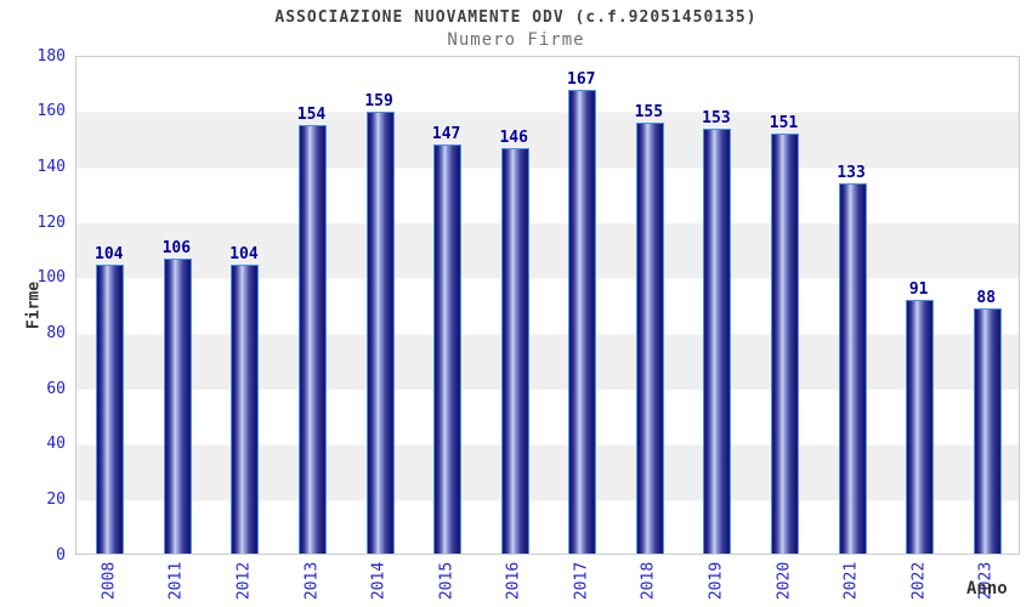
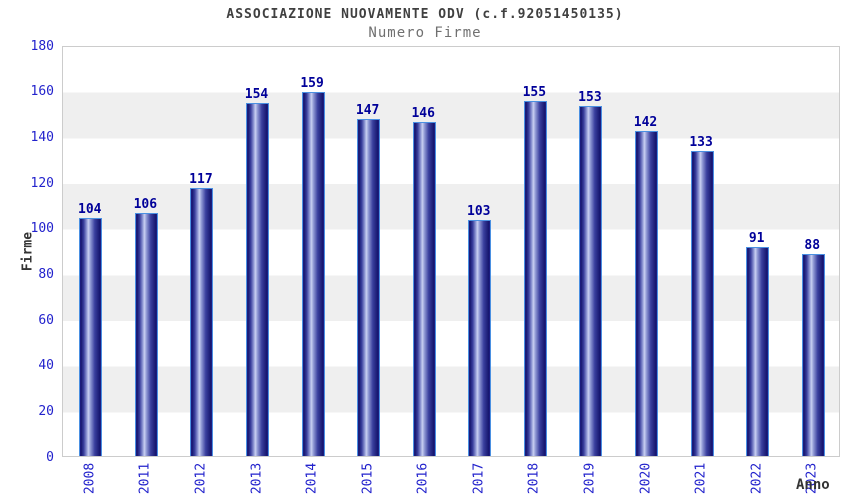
2012: 104 -> 117
2017: 167 -> 103
2020: 151 -> 142
